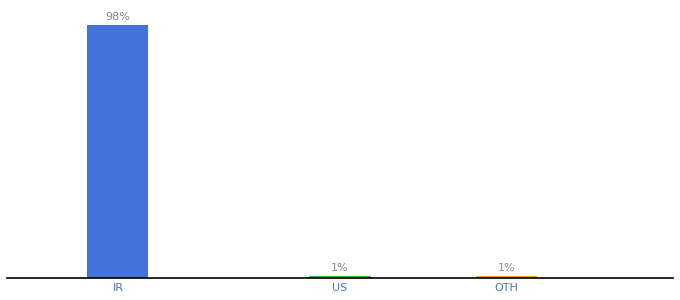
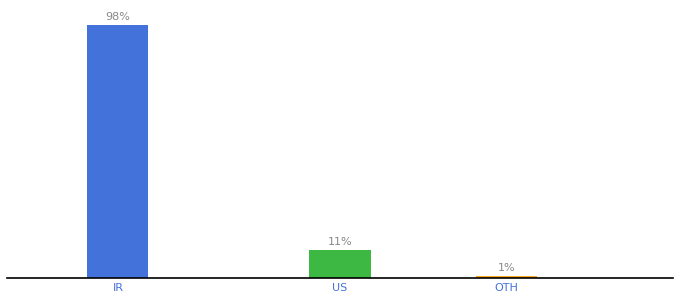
US: 1% -> 11%
